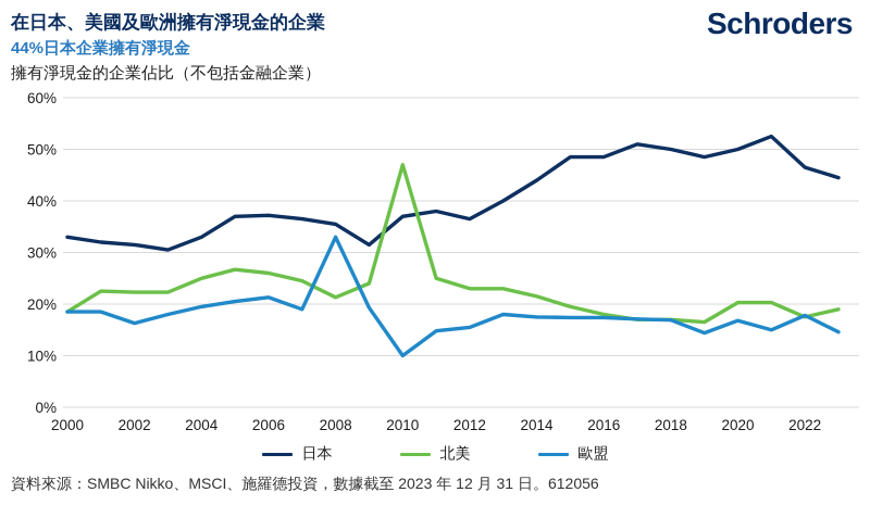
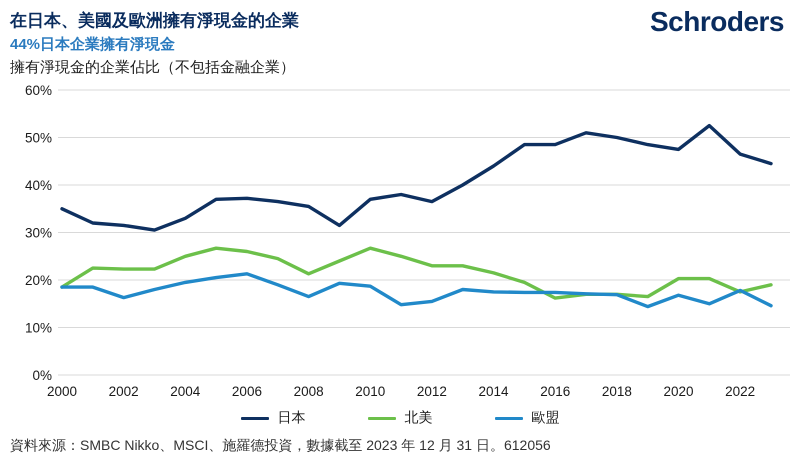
日本/2000: 33% -> 35%
歐盟/2008: 33% -> 16%
北美/2010: 47% -> 27%
歐盟/2010: 10% -> 19%
北美/2016: 18% -> 16%
日本/2020: 50% -> 48%
